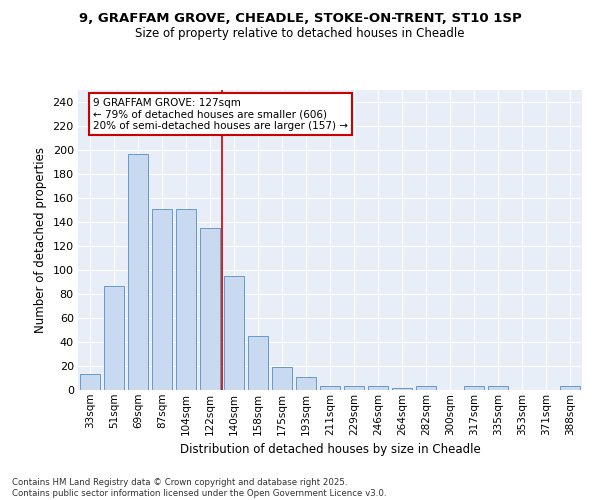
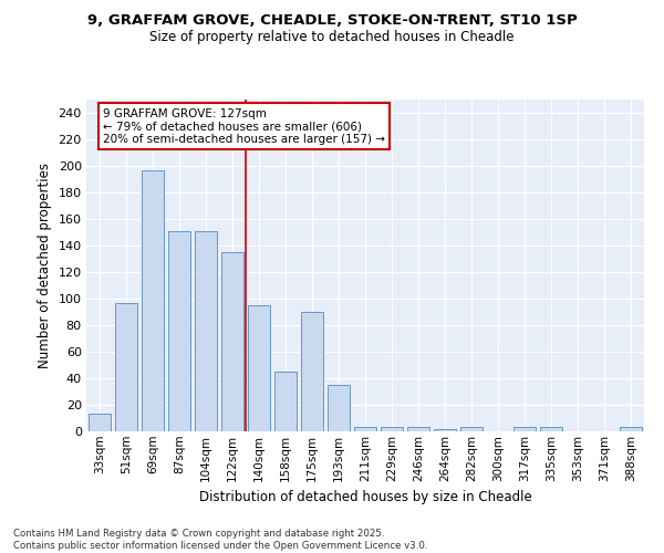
51sqm: 87 -> 97
175sqm: 19 -> 90
193sqm: 11 -> 35
